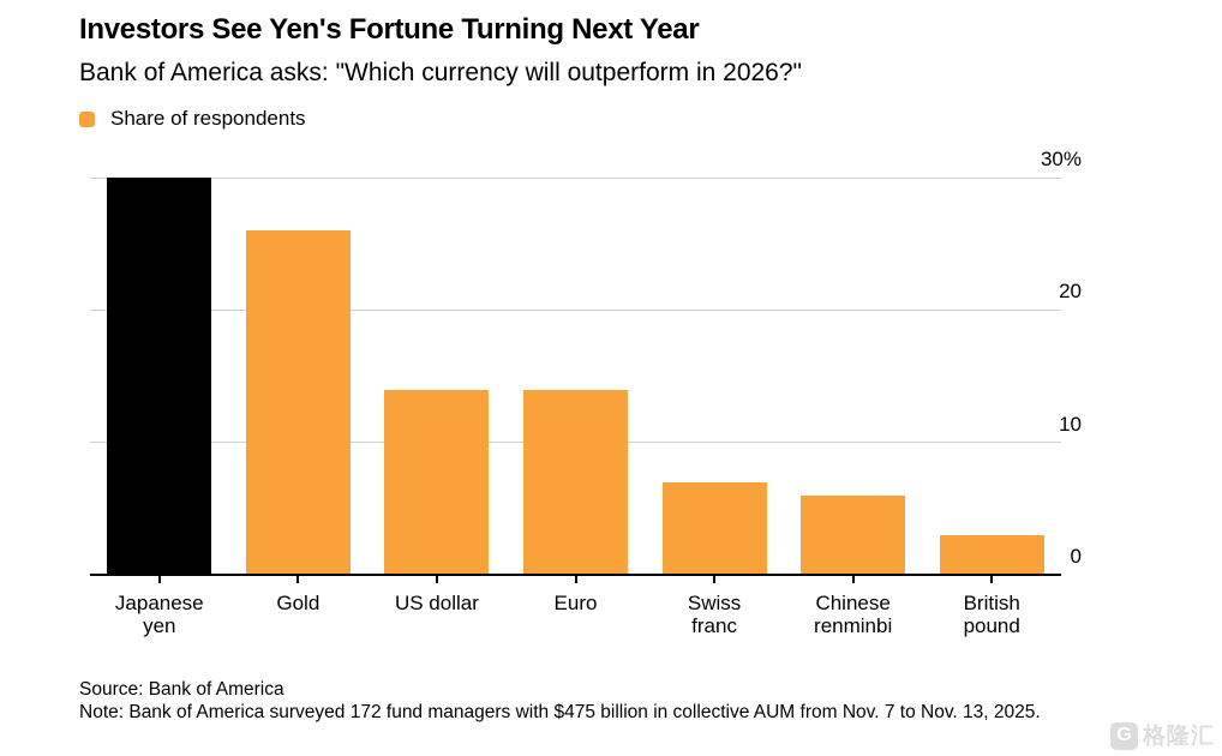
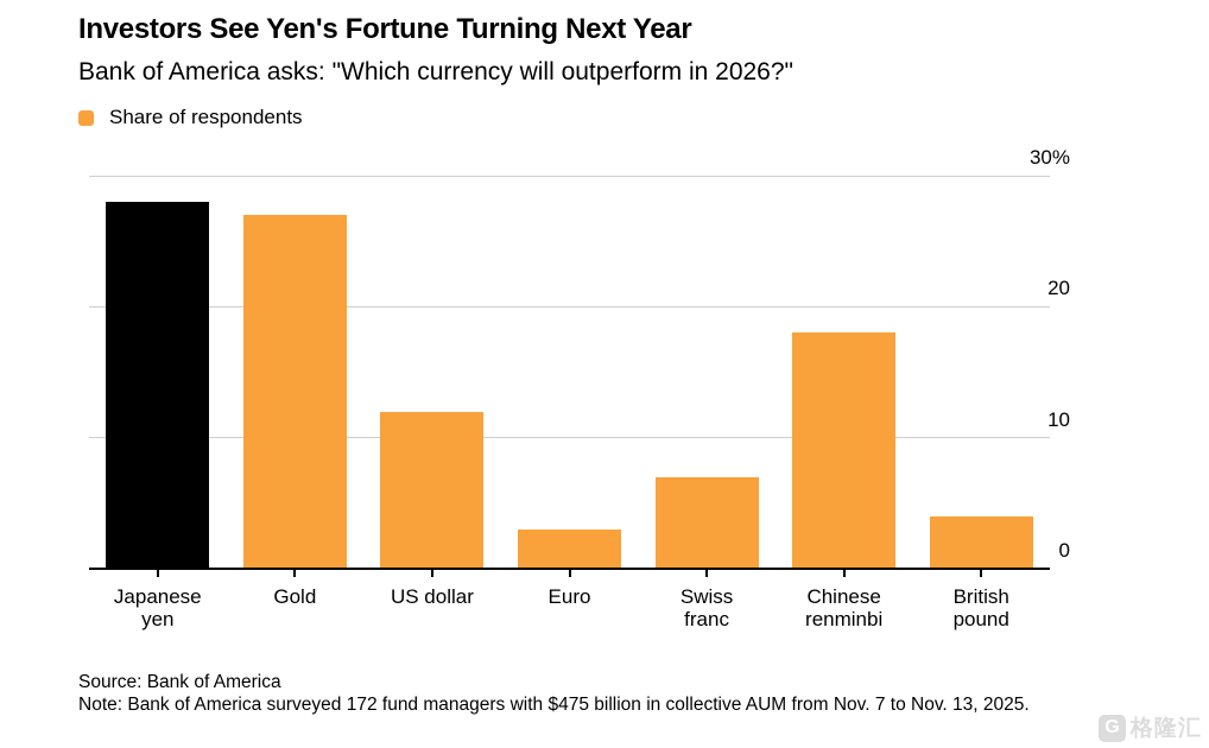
Japanese yen: 30% -> 28%
Gold: 26% -> 27%
US dollar: 14% -> 12%
Euro: 14% -> 3%
Chinese renminbi: 6% -> 18%
British pound: 3% -> 4%
